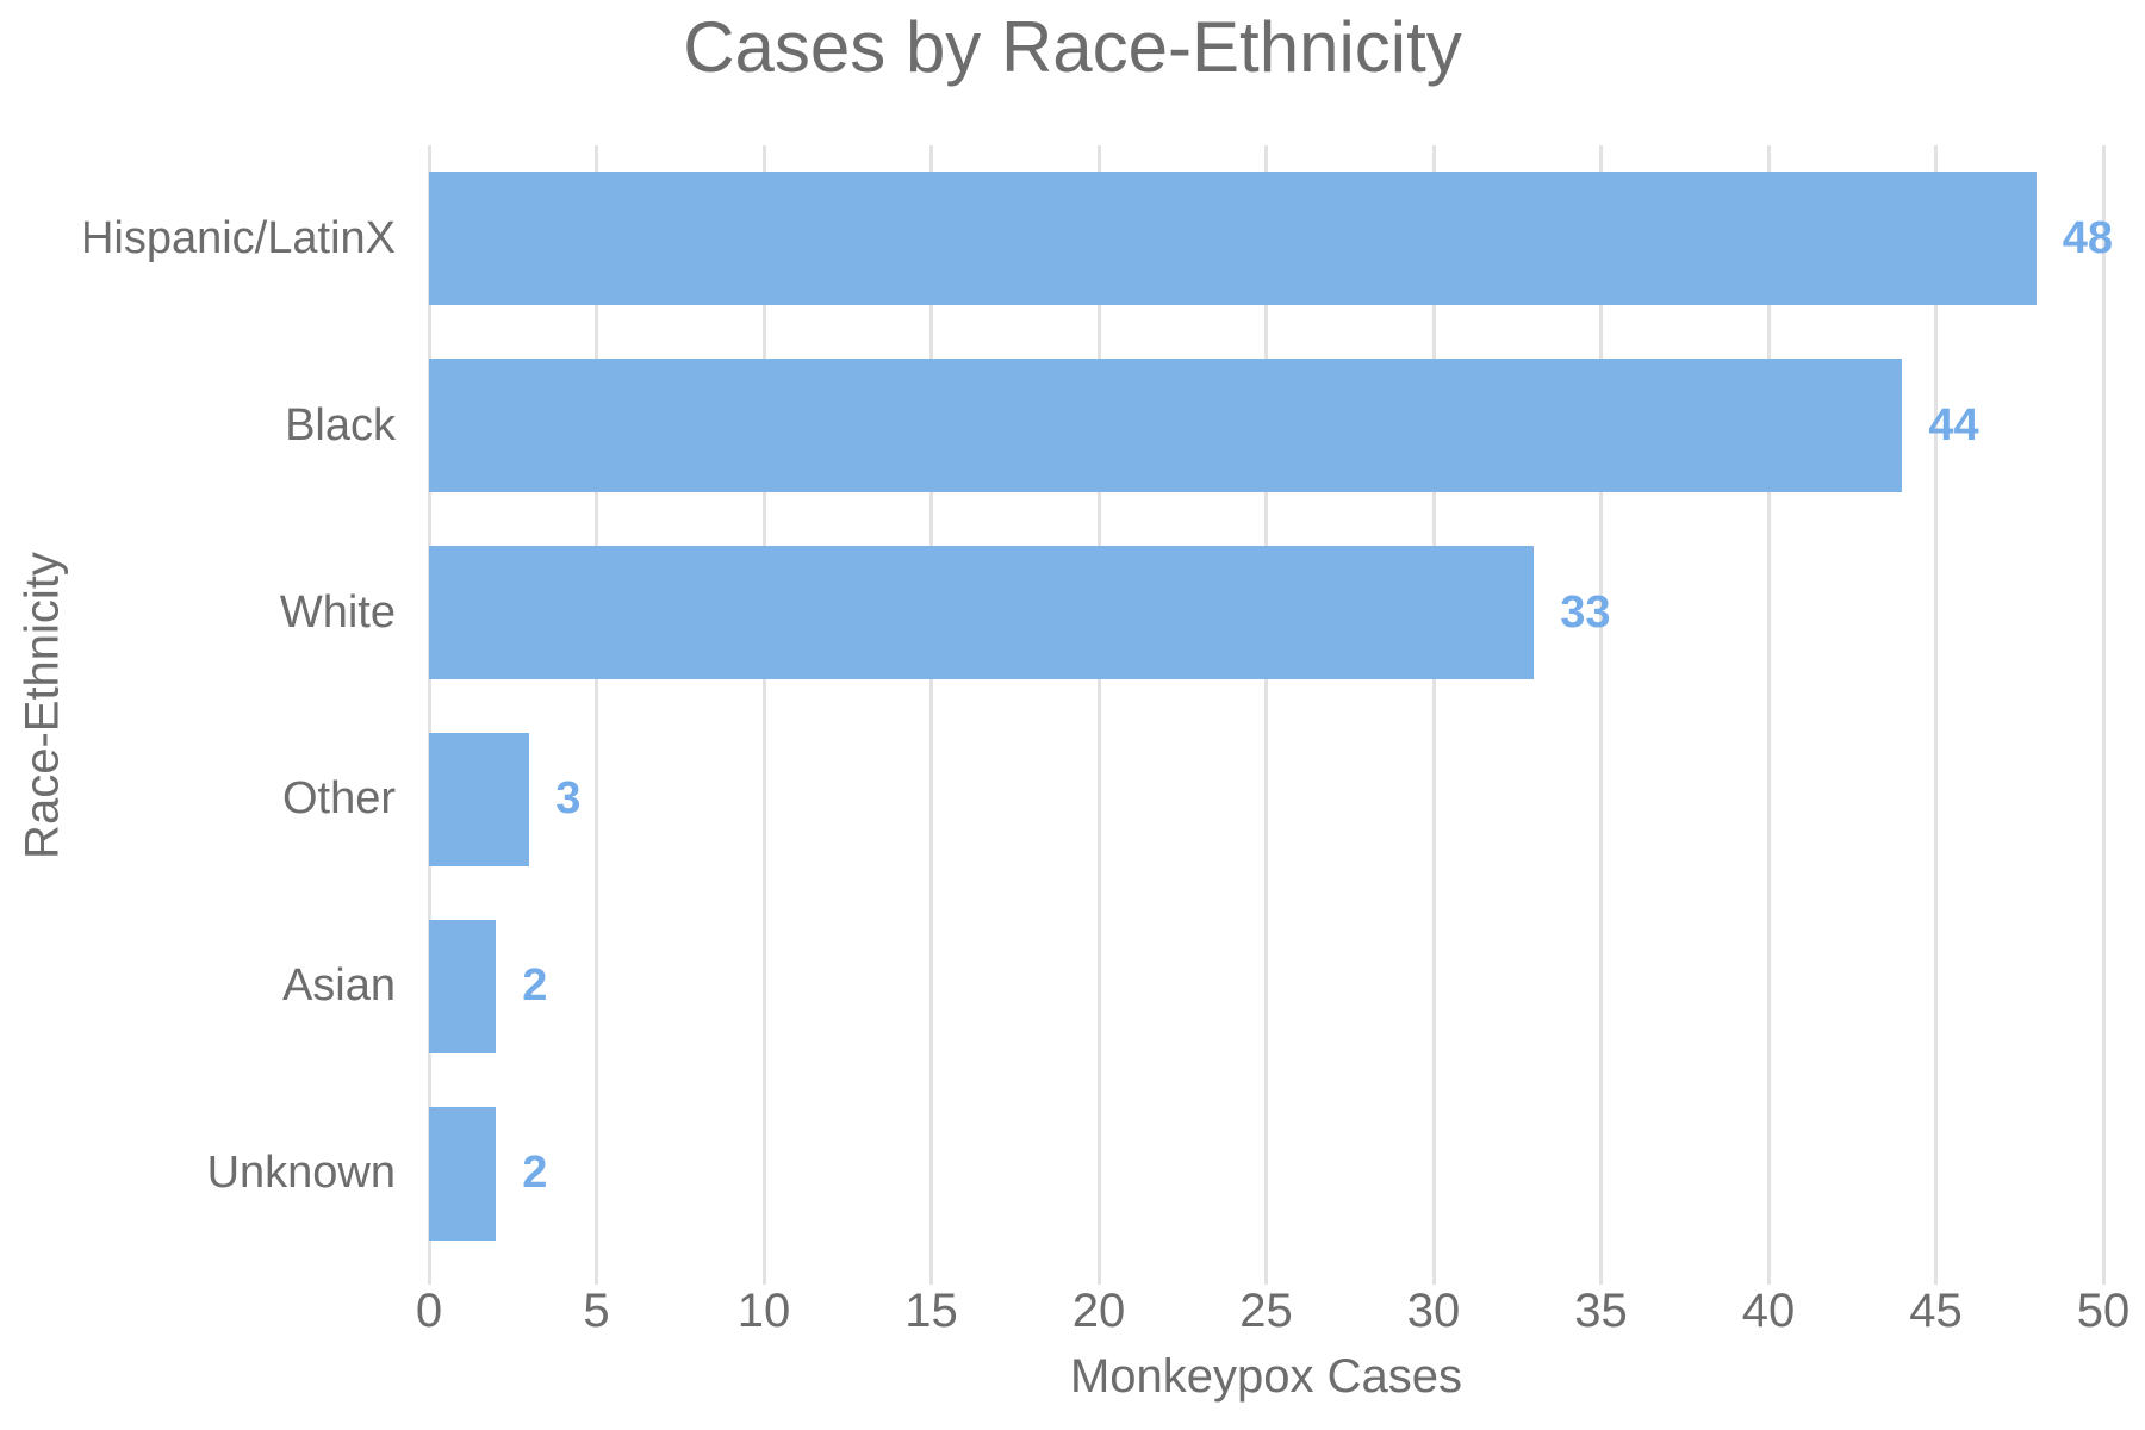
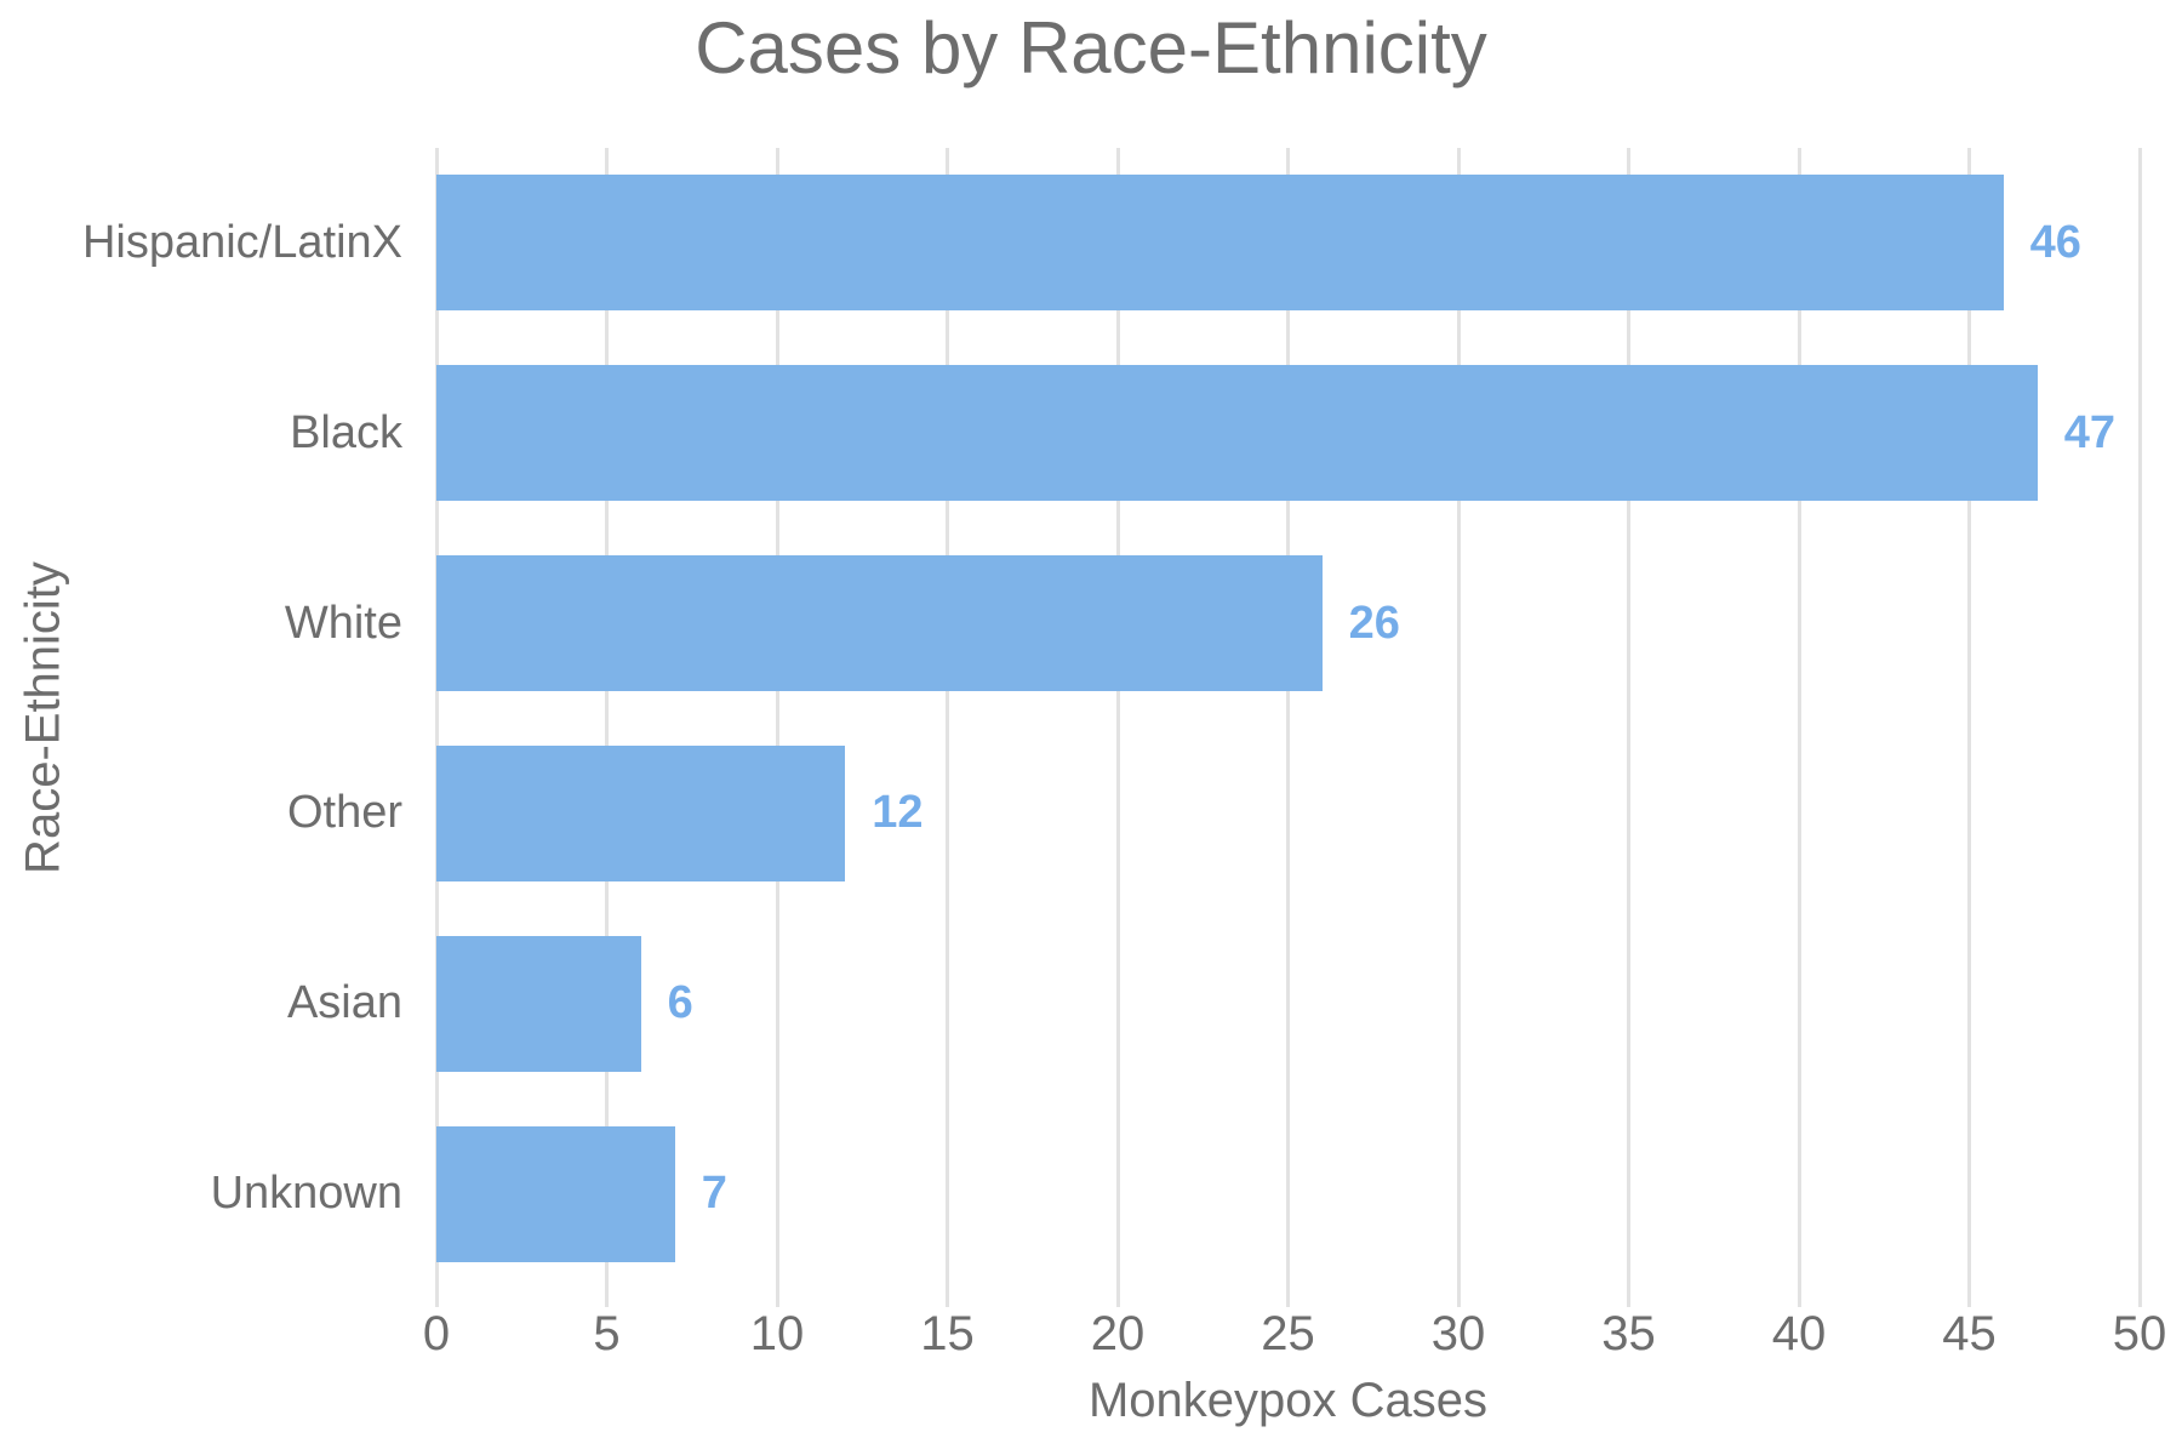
Hispanic/LatinX: 48 -> 46
Black: 44 -> 47
White: 33 -> 26
Other: 3 -> 12
Asian: 2 -> 6
Unknown: 2 -> 7
